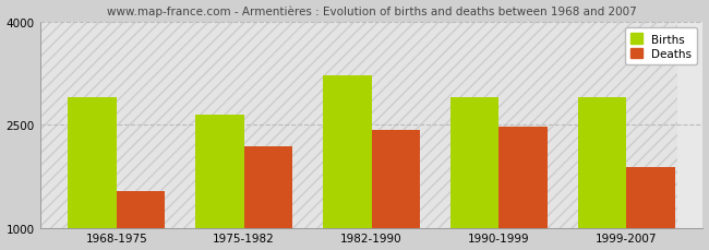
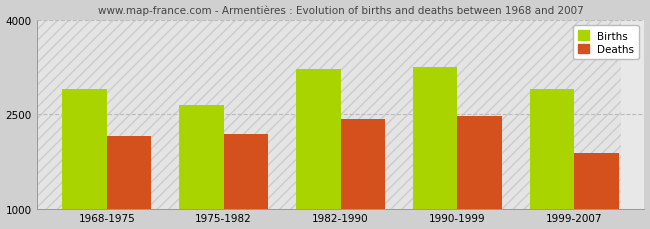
Deaths/1968-1975: 1540 -> 2150
Births/1990-1999: 2900 -> 3250
